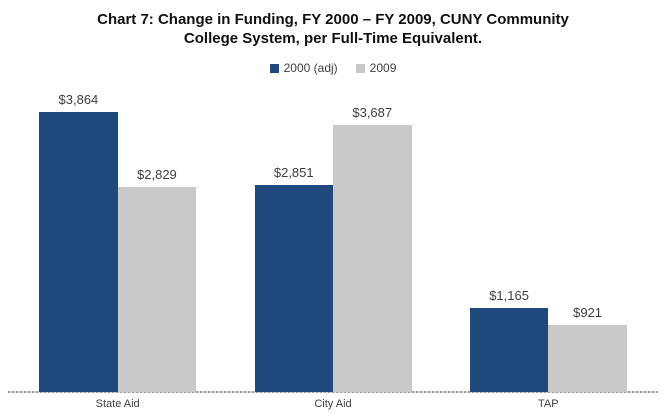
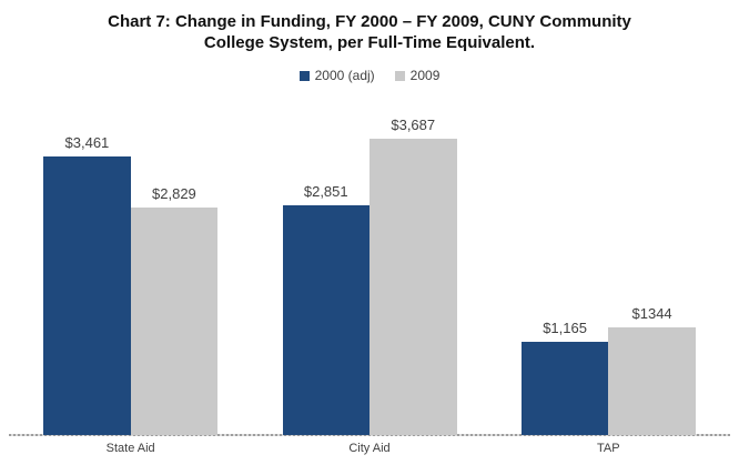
2000 (adj)/State Aid: $3,864 -> $3,461
2009/TAP: $921 -> $1344
